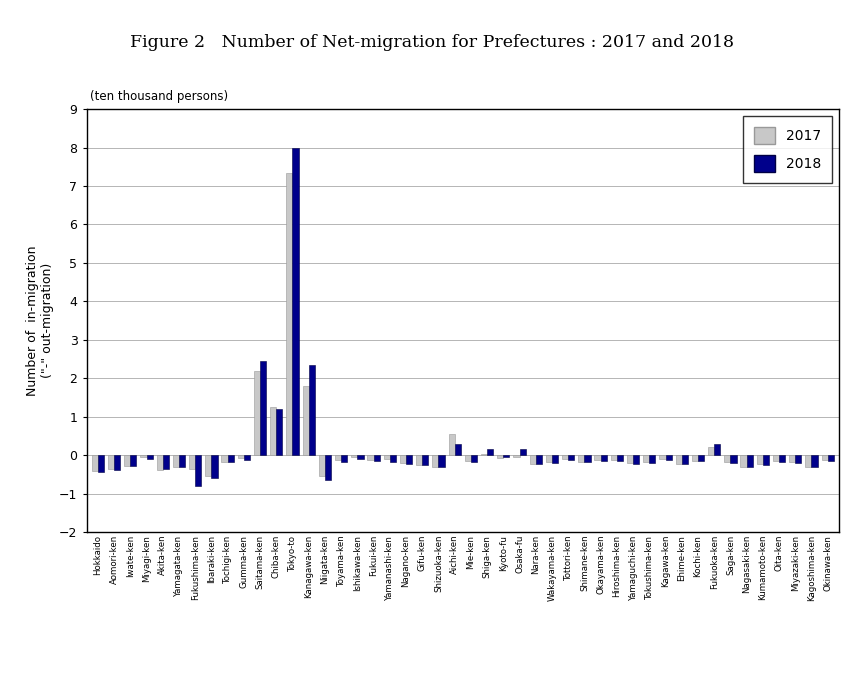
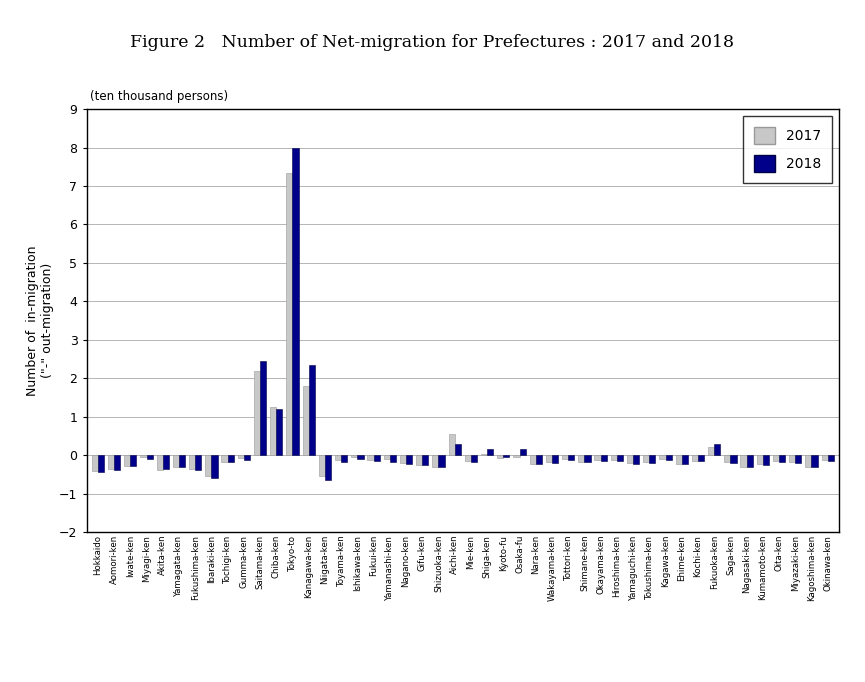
2018/Fukushima-ken: -0.80 -> -0.38
